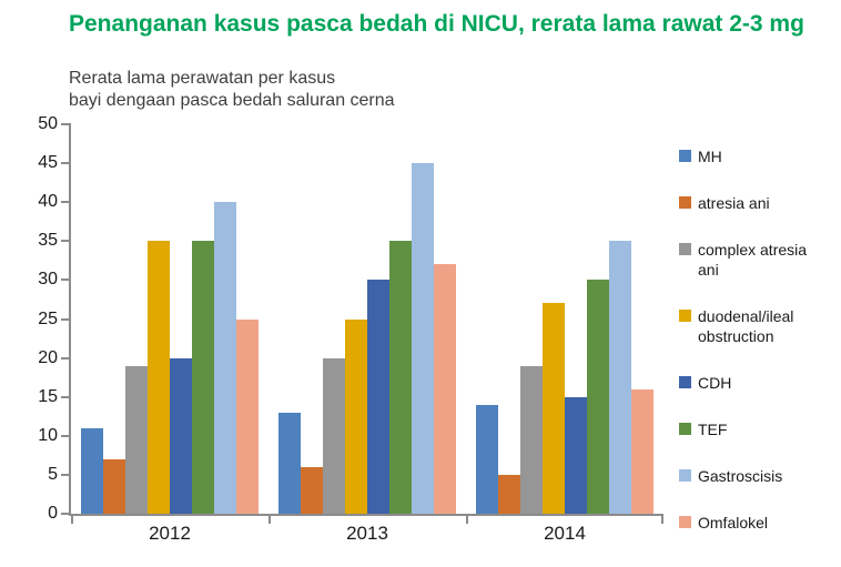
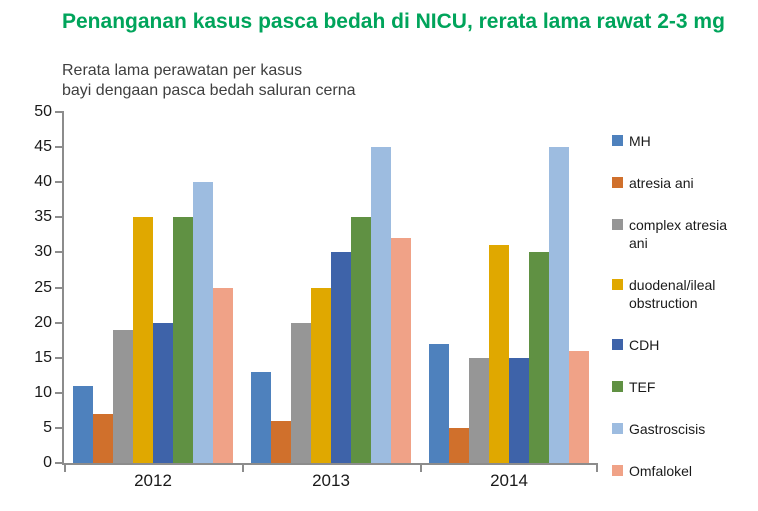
MH/2014: 14 -> 17
complex atresia ani/2014: 19 -> 15
duodenal/ileal obstruction/2014: 27 -> 31
Gastroscisis/2014: 35 -> 45
